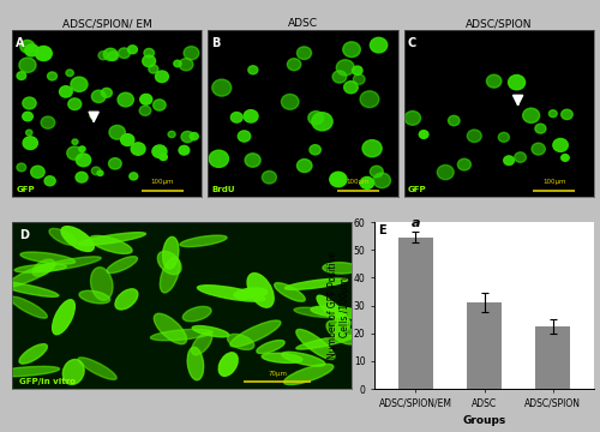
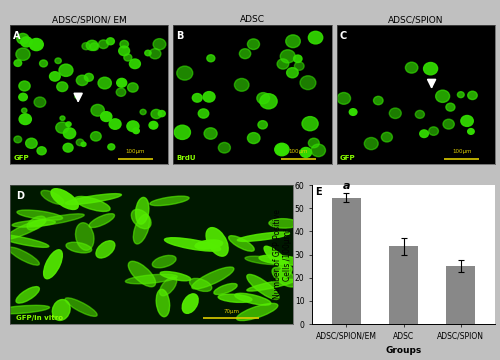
ADSC: 31.0 -> 33.5
ADSC/SPION: 22.5 -> 25.0
